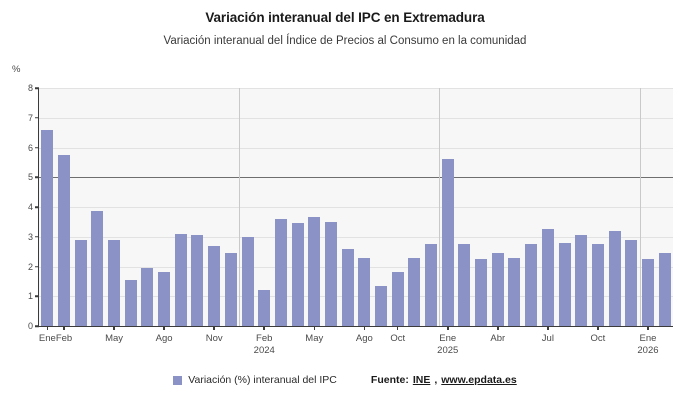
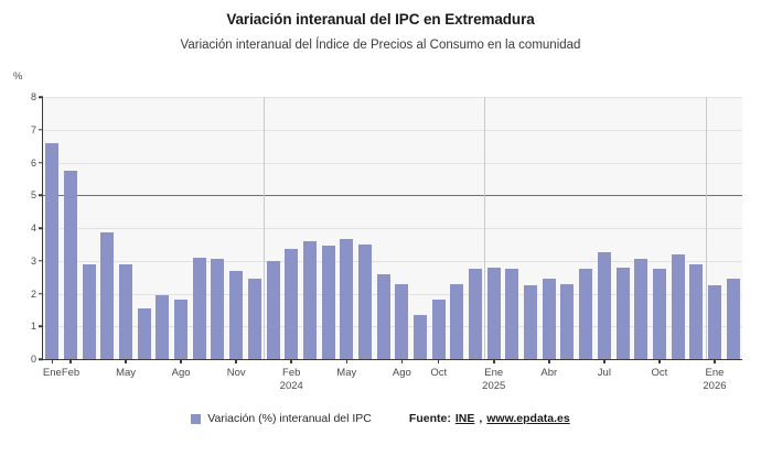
Feb 2024: 1.2 -> 3.4
Ene 2025: 5.6 -> 2.8
